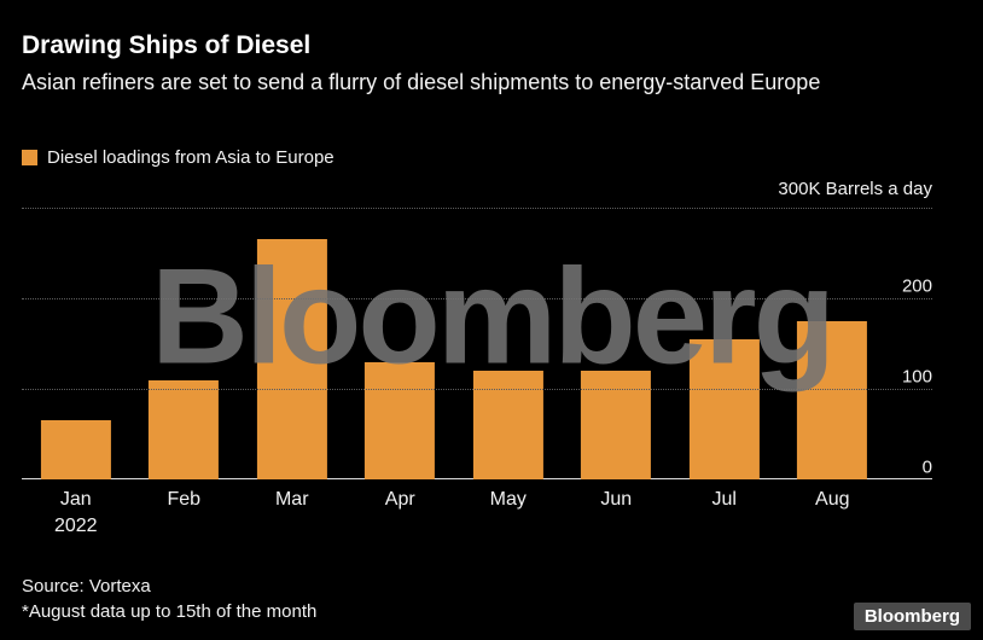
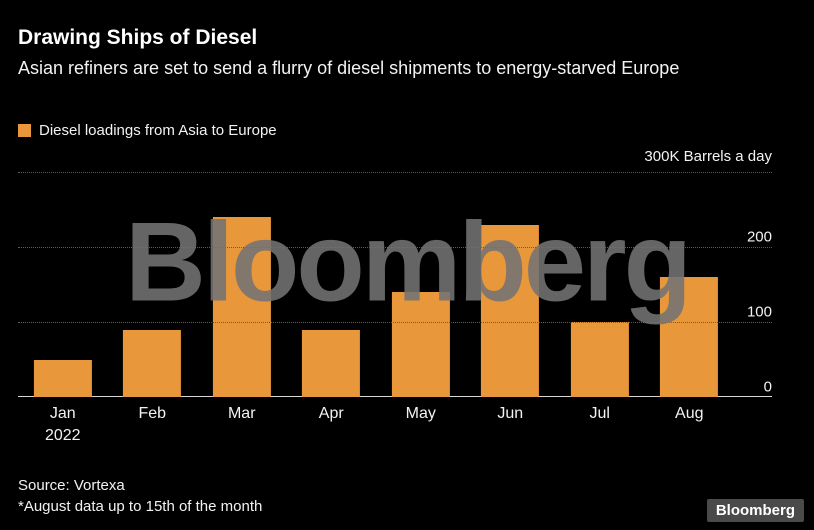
Jan: 60 -> 50
Feb: 110 -> 90
Mar: 260 -> 240
Apr: 130 -> 90
May: 120 -> 140
Jun: 120 -> 230
Jul: 160 -> 100
Aug: 180 -> 160
